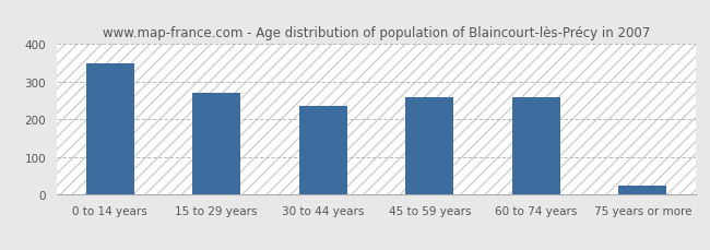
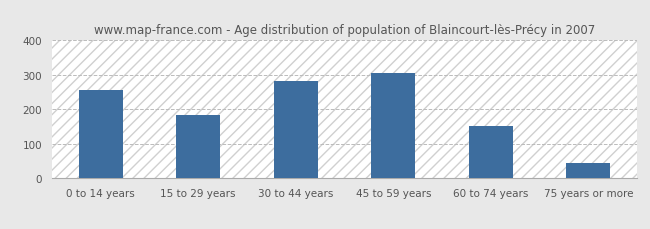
0 to 14 years: 350 -> 257
15 to 29 years: 270 -> 185
30 to 44 years: 235 -> 282
45 to 59 years: 260 -> 306
60 to 74 years: 260 -> 152
75 years or more: 25 -> 46
